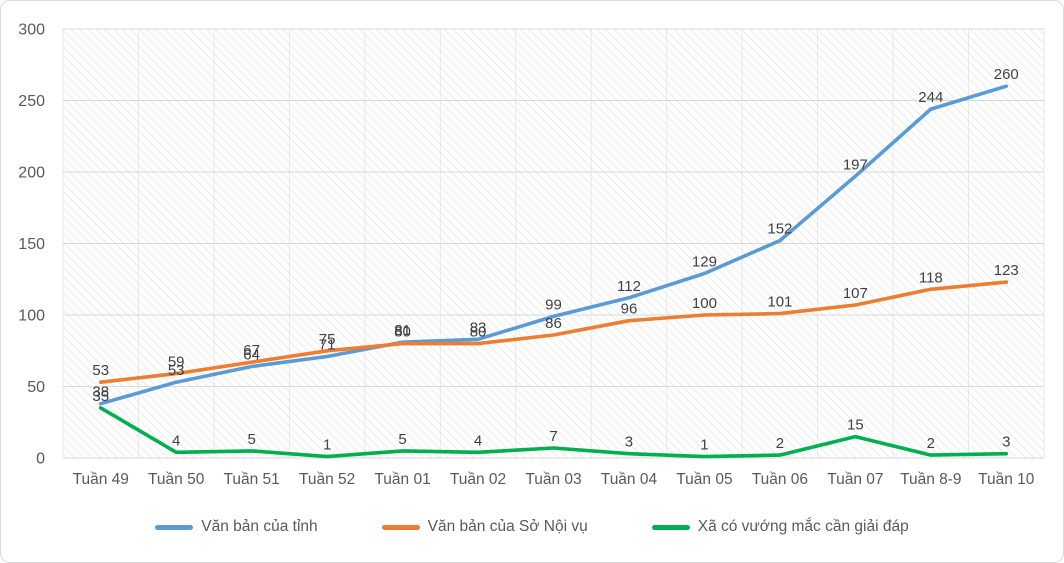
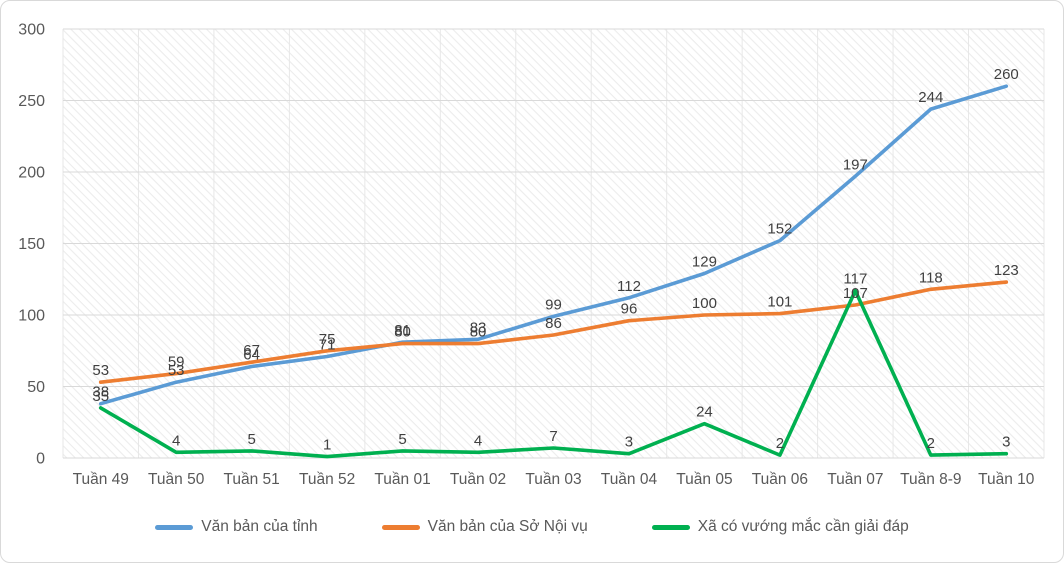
Xã có vướng mắc cần giải đáp/Tuần 05: 1 -> 24
Xã có vướng mắc cần giải đáp/Tuần 07: 15 -> 117
